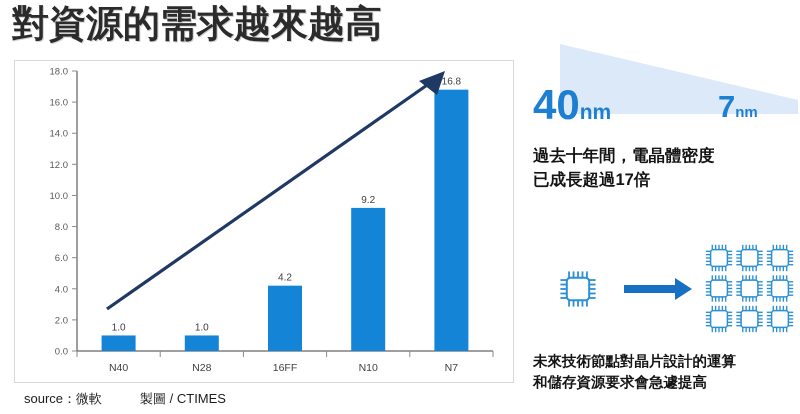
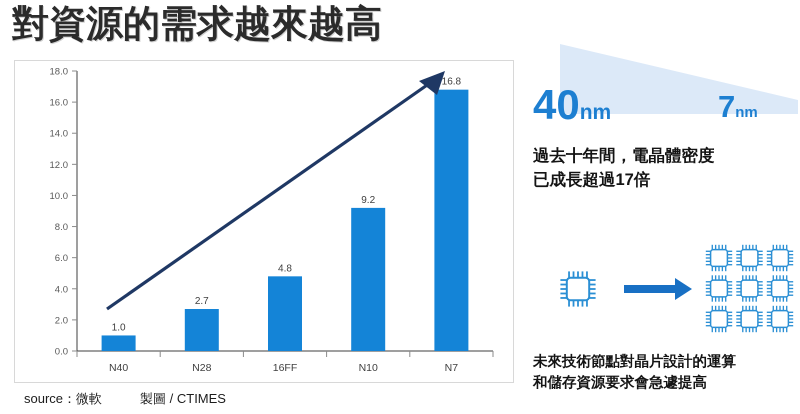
N28: 1.0 -> 2.7
16FF: 4.2 -> 4.8
